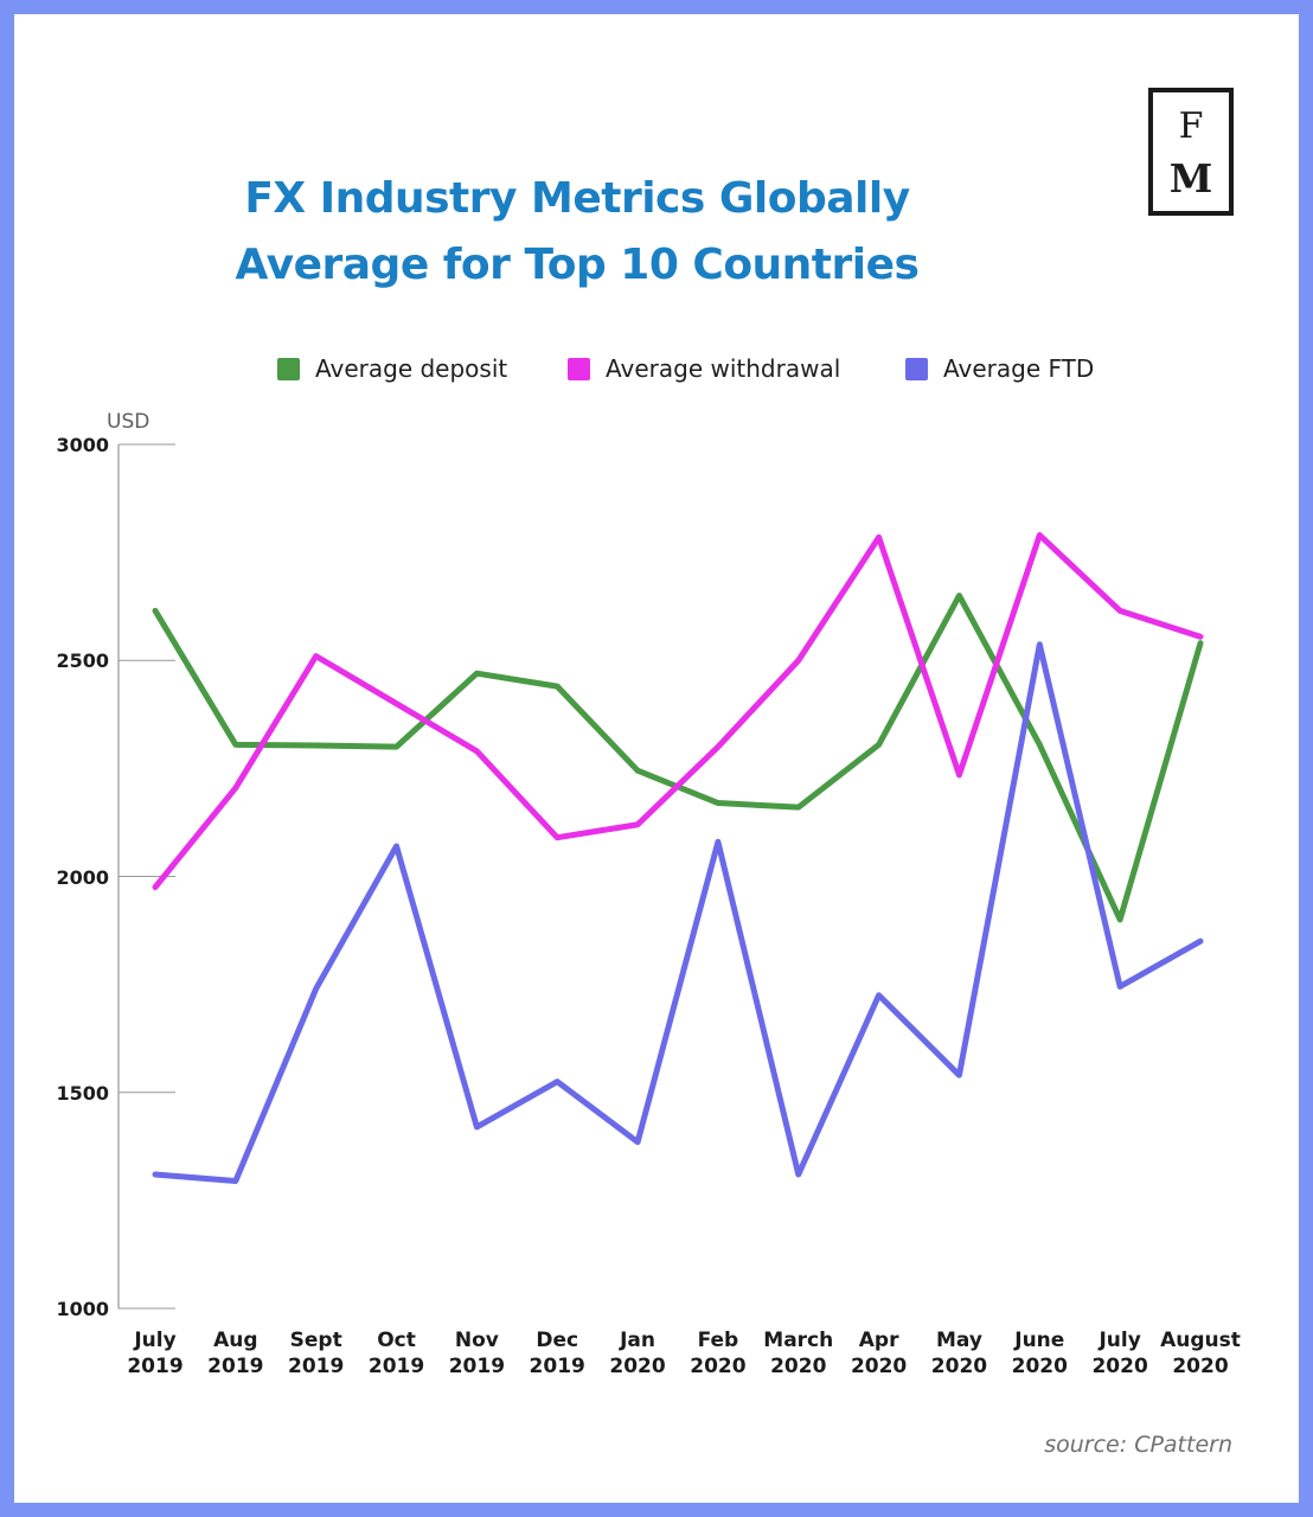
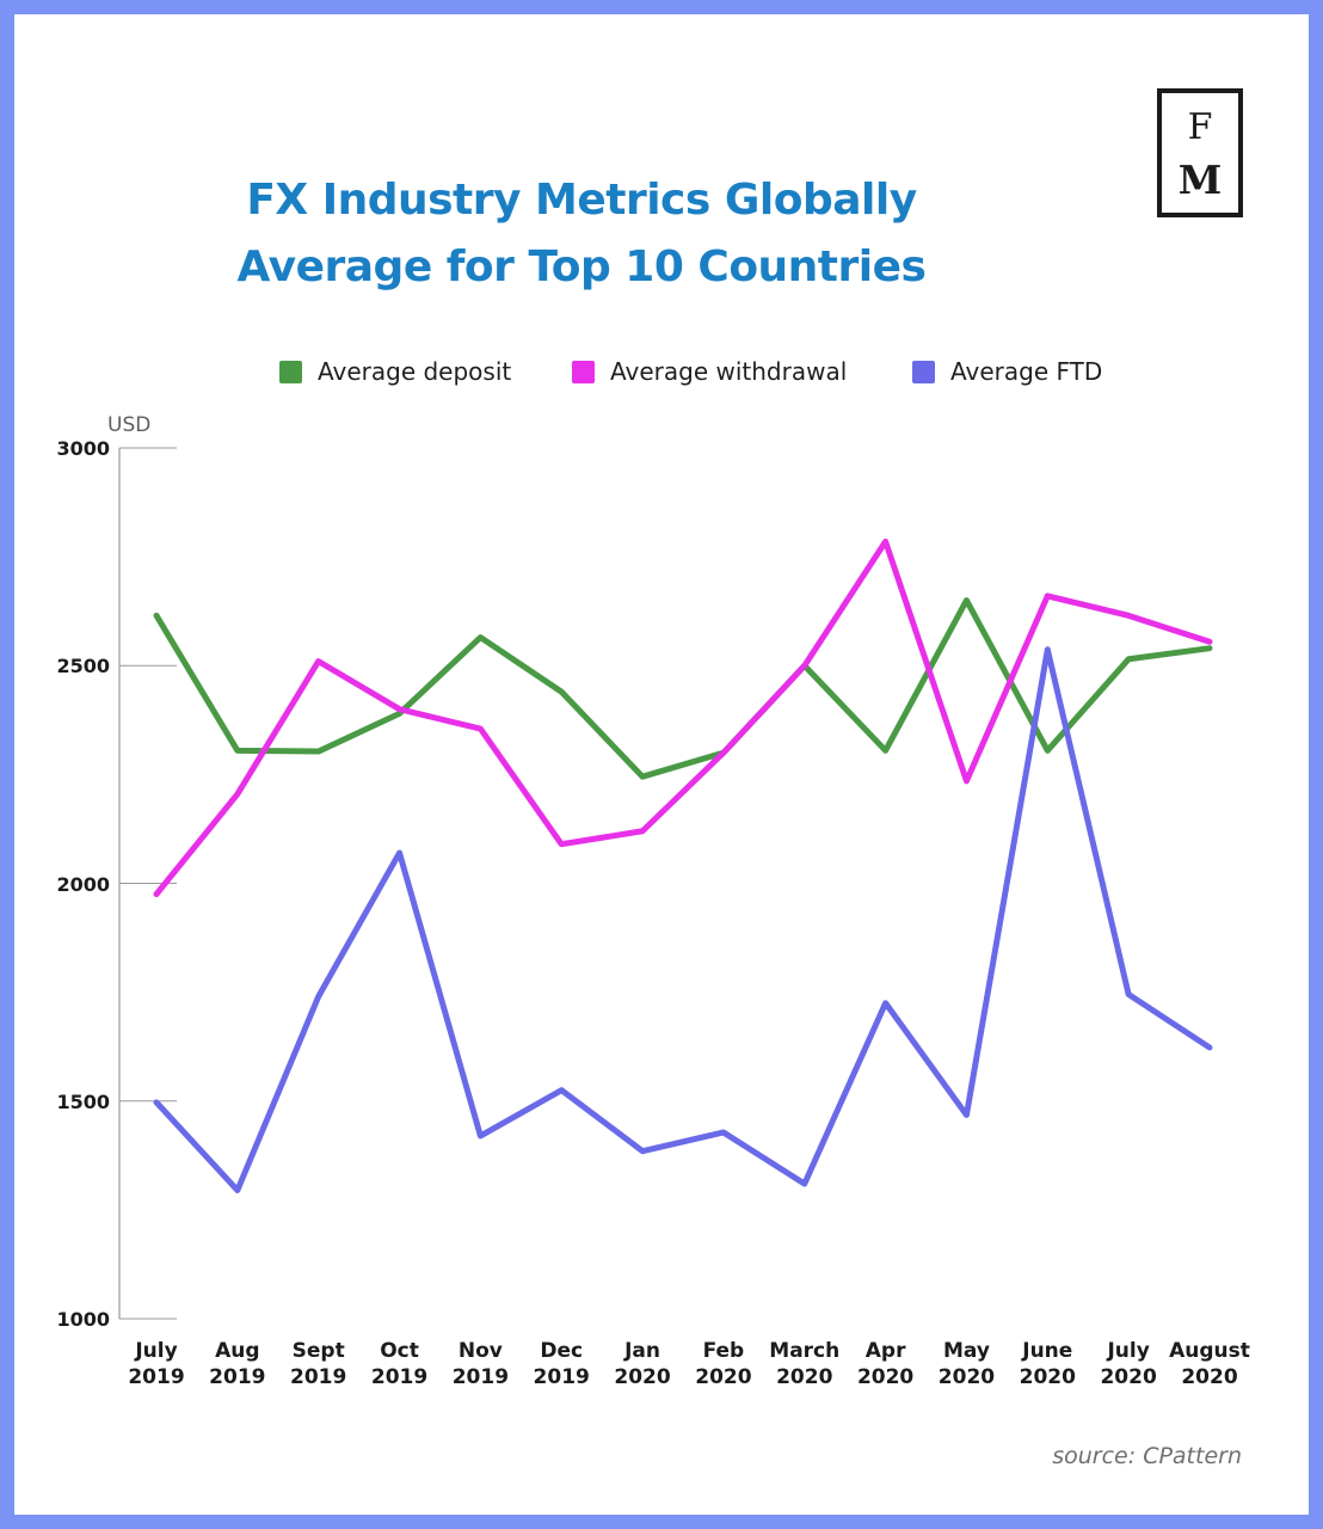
Average FTD/July 2019: 1310 -> 1500
Average deposit/Oct 2019: 2300 -> 2390
Average deposit/Nov 2019: 2470 -> 2560
Average withdrawal/Nov 2019: 2290 -> 2360
Average deposit/Feb 2020: 2170 -> 2300
Average FTD/Feb 2020: 2080 -> 1430
Average deposit/March 2020: 2160 -> 2500
Average FTD/May 2020: 1540 -> 1470
Average withdrawal/June 2020: 2790 -> 2660
Average deposit/July 2020: 1900 -> 2520
Average FTD/August 2020: 1850 -> 1620
